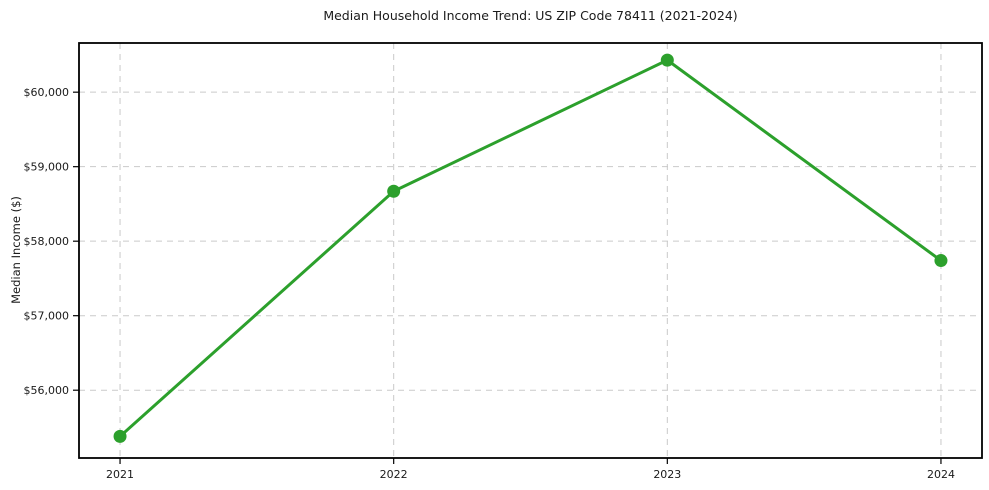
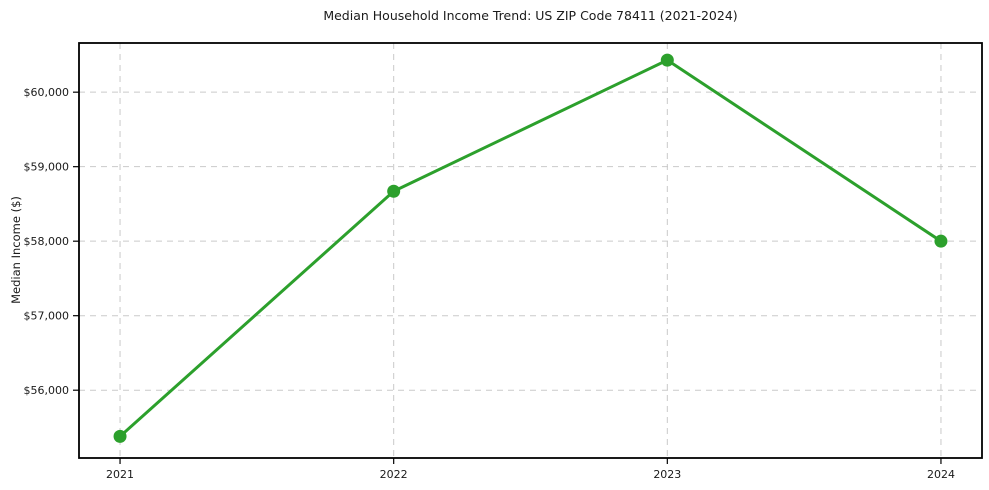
2024: $57700 -> $58000
